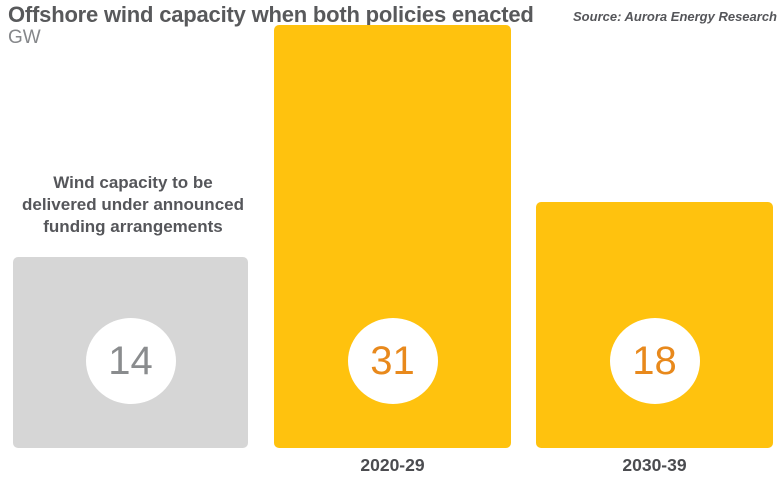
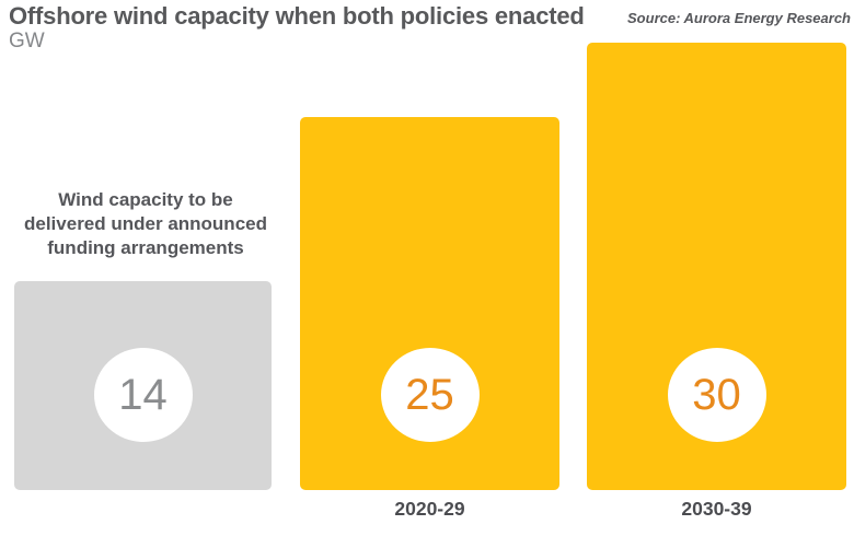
2020-29: 31 -> 25
2030-39: 18 -> 30
